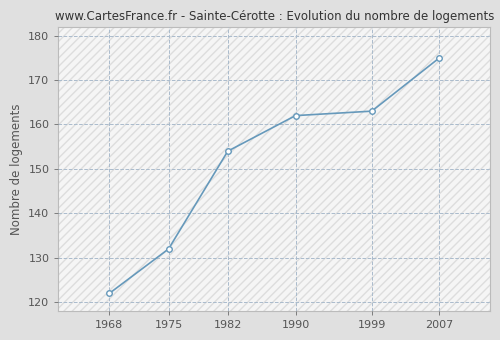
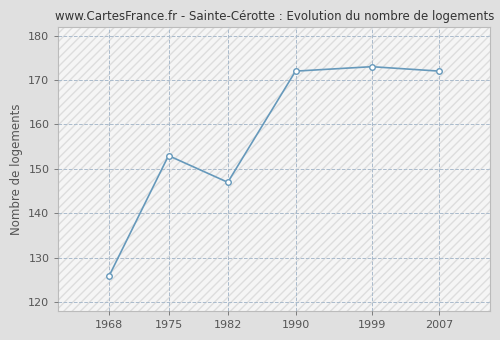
1968: 122 -> 126
1975: 132 -> 153
1982: 154 -> 147
1990: 162 -> 172
1999: 163 -> 173
2007: 175 -> 172
